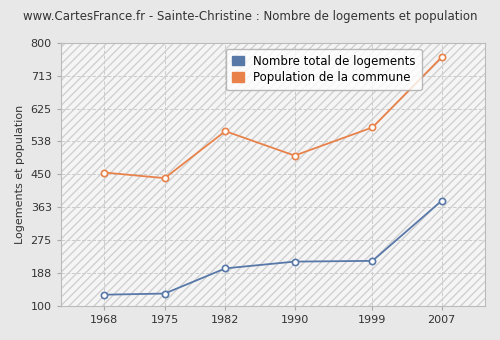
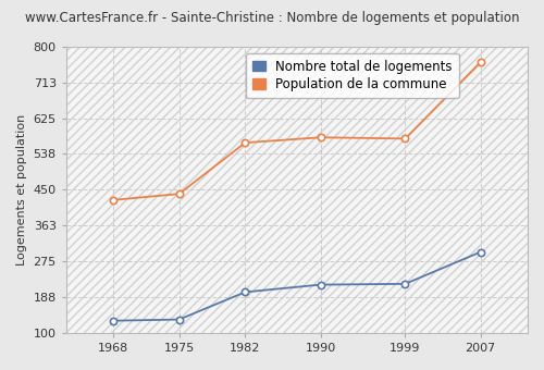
Population de la commune/1968: 455 -> 425
Population de la commune/1990: 500 -> 578
Nombre total de logements/2007: 380 -> 298
